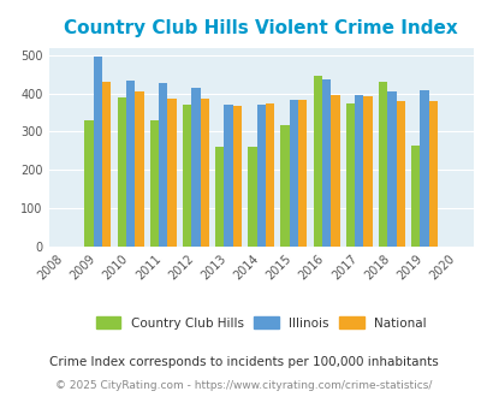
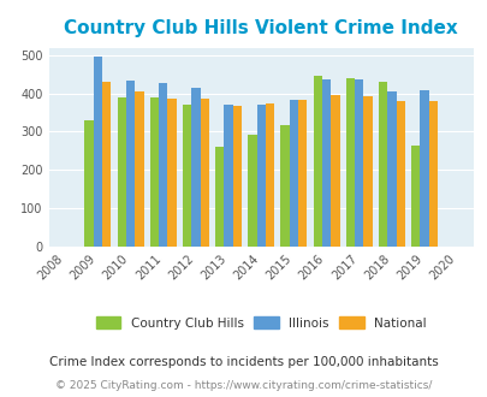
Country Club Hills/2011: 330 -> 388
Country Club Hills/2014: 260 -> 293
Country Club Hills/2017: 375 -> 440
Illinois/2017: 395 -> 438
